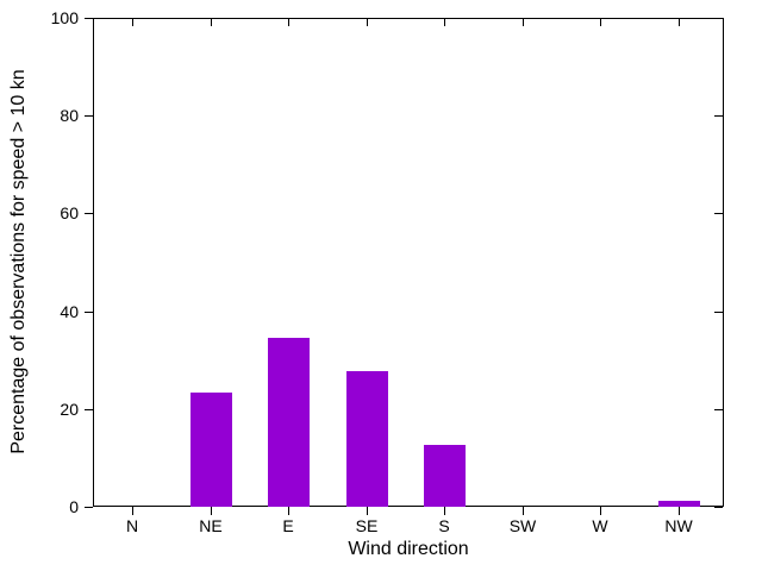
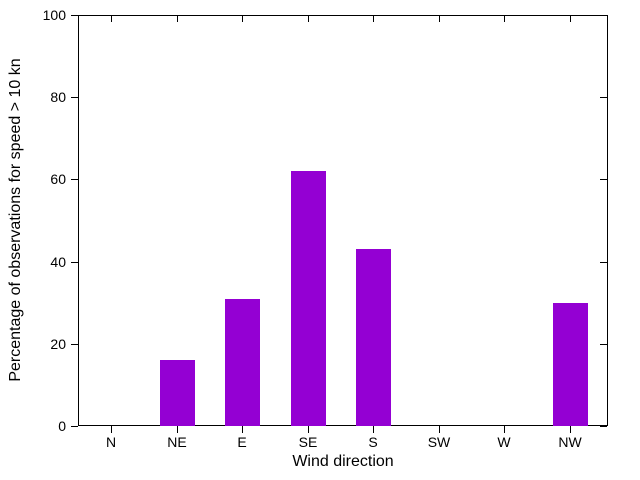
NE: 23 -> 16
E: 35 -> 31
SE: 28 -> 62
S: 13 -> 43
NW: 1 -> 30
